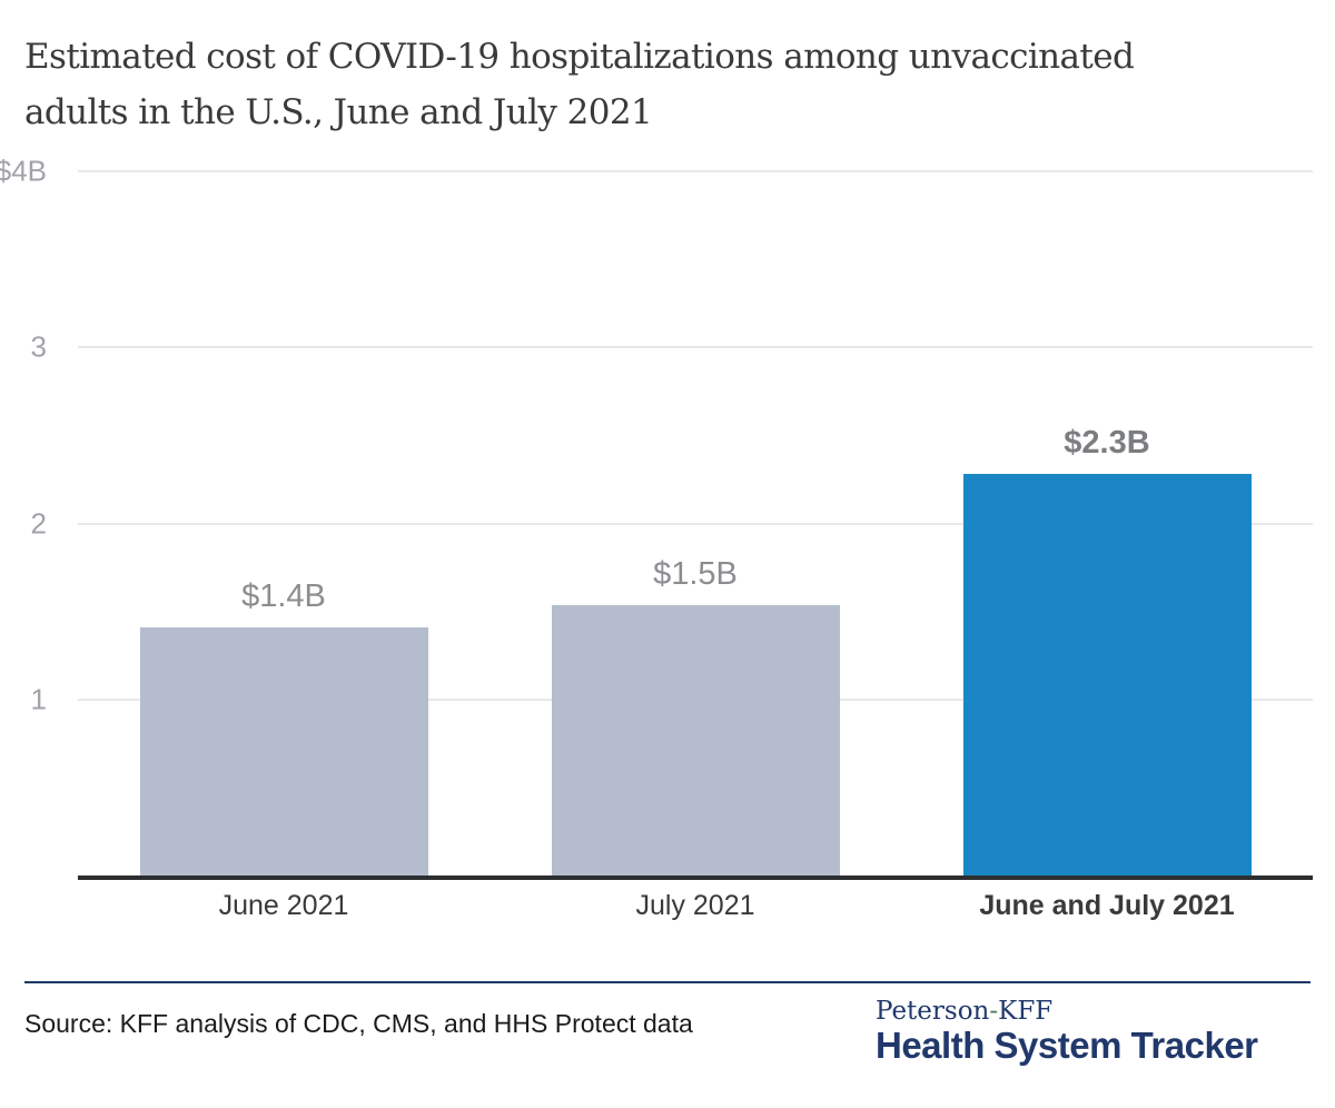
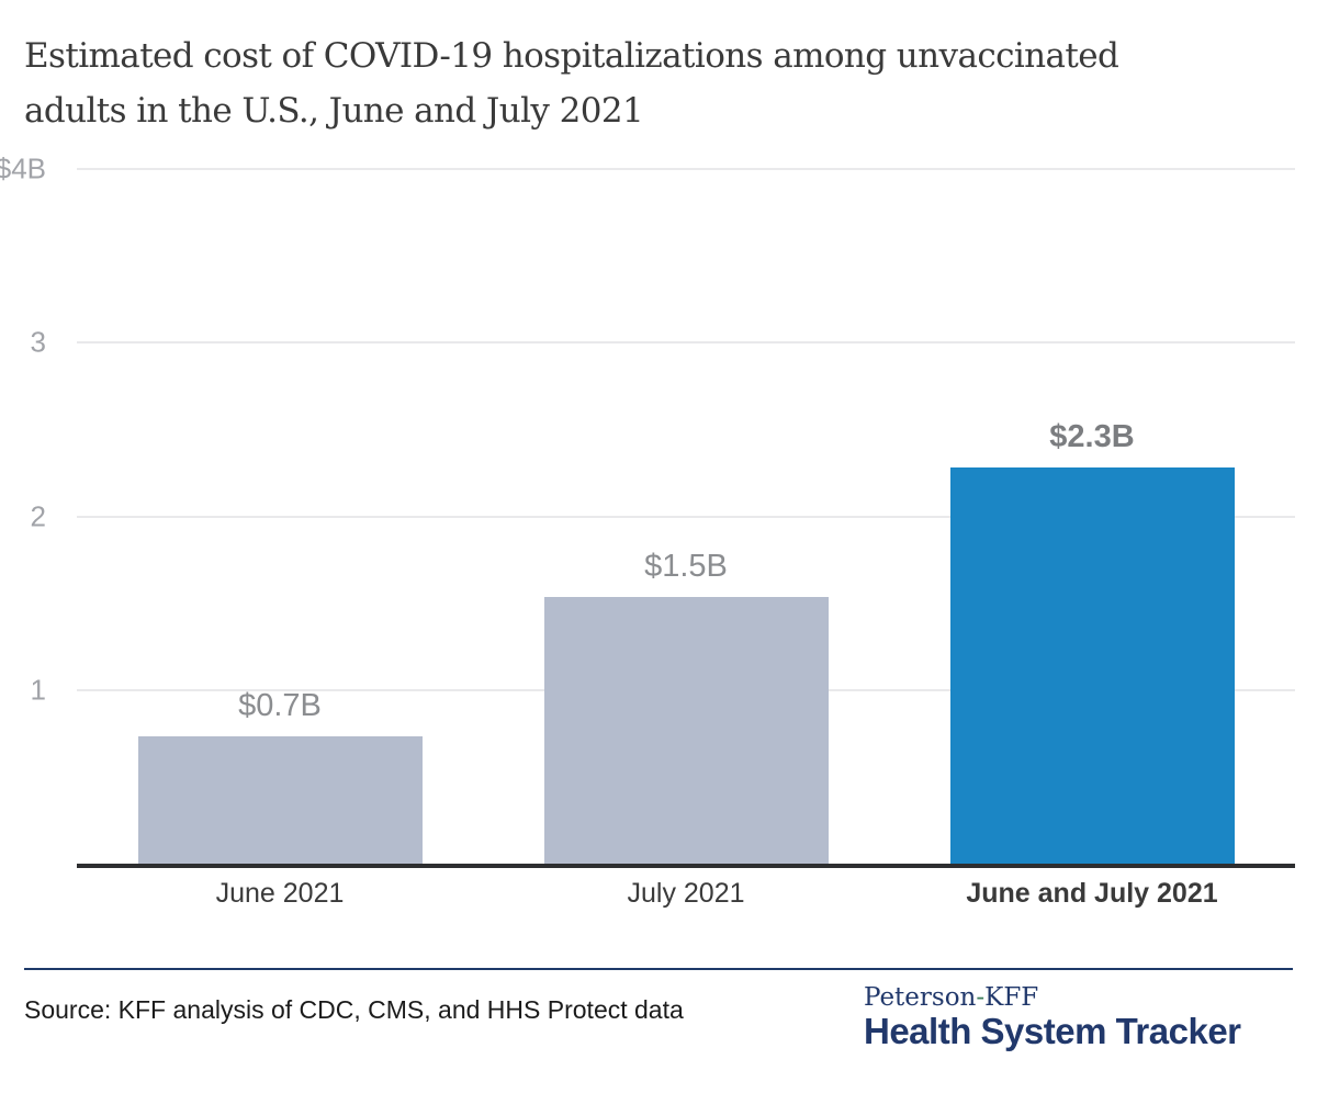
June 2021: $1.4B -> $0.7B
